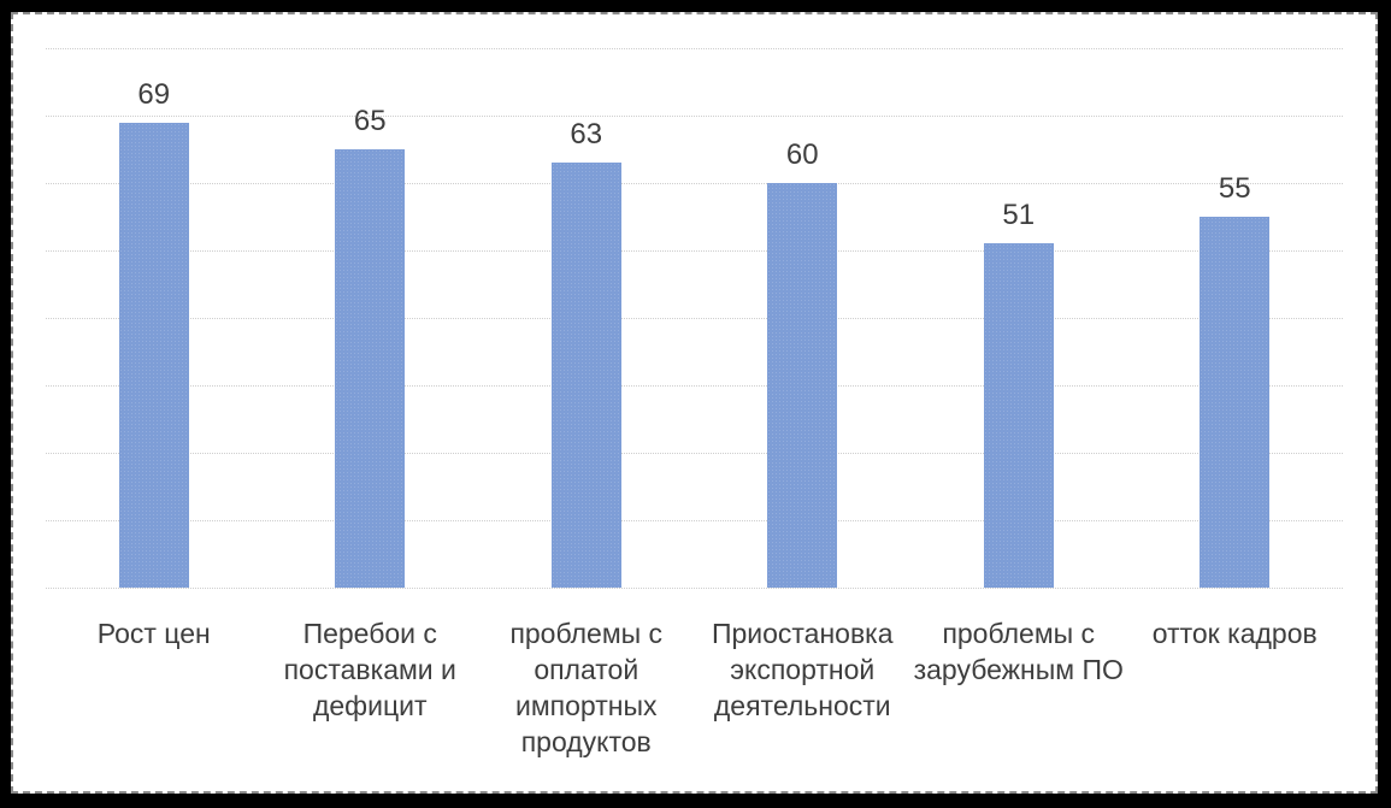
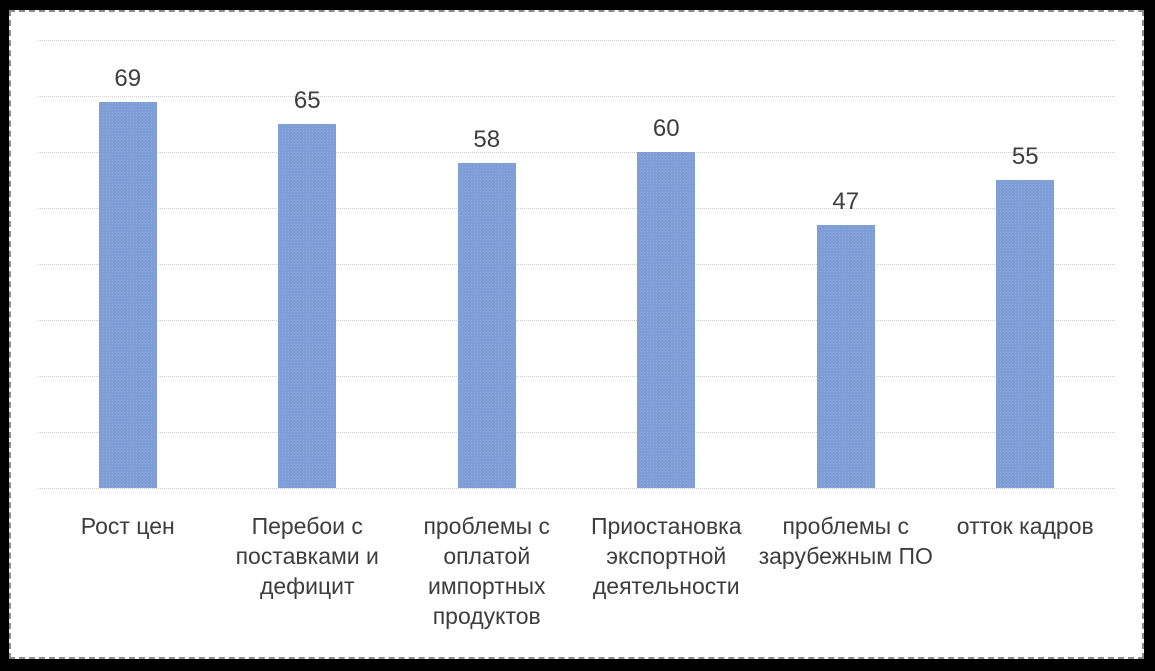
проблемы с оплатой импортных продуктов: 63 -> 58
проблемы с зарубежным ПО: 51 -> 47
